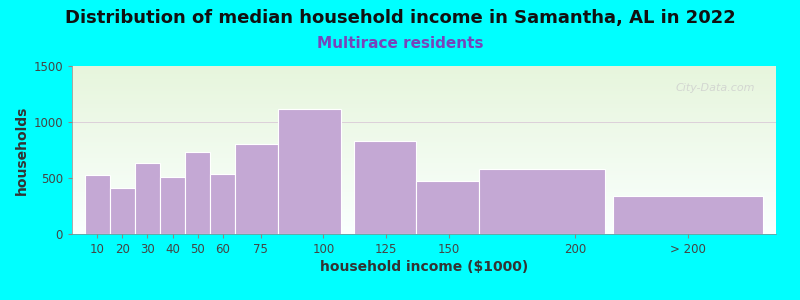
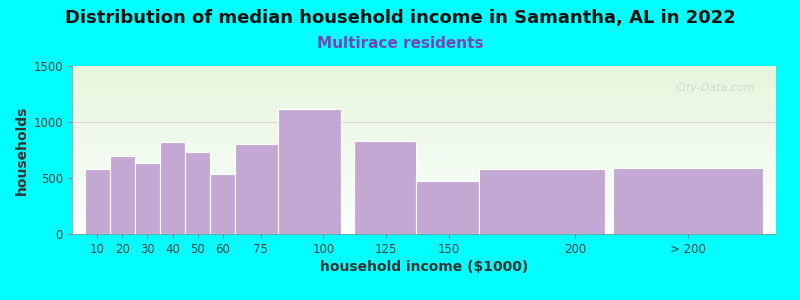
10: 530 -> 580
20: 410 -> 700
40: 510 -> 820
> 200: 340 -> 590
